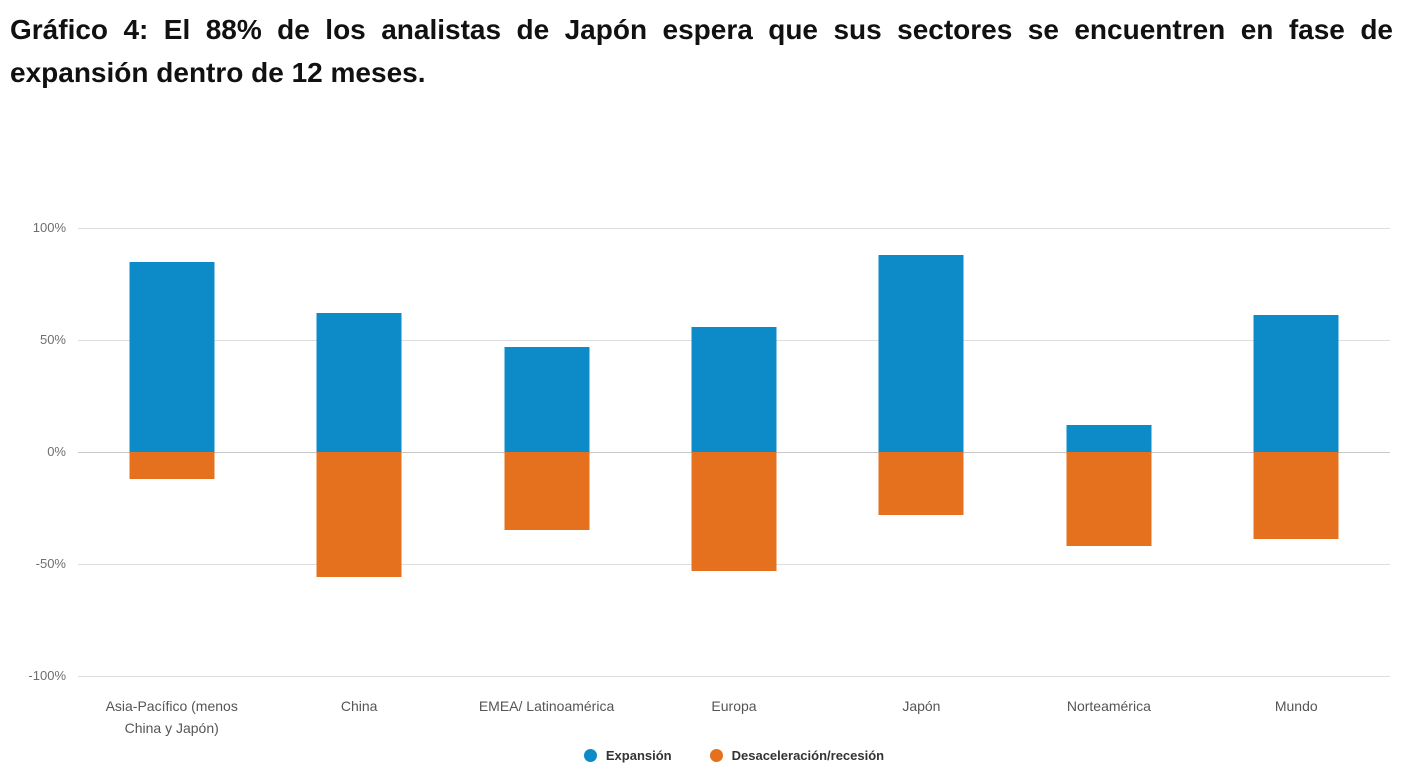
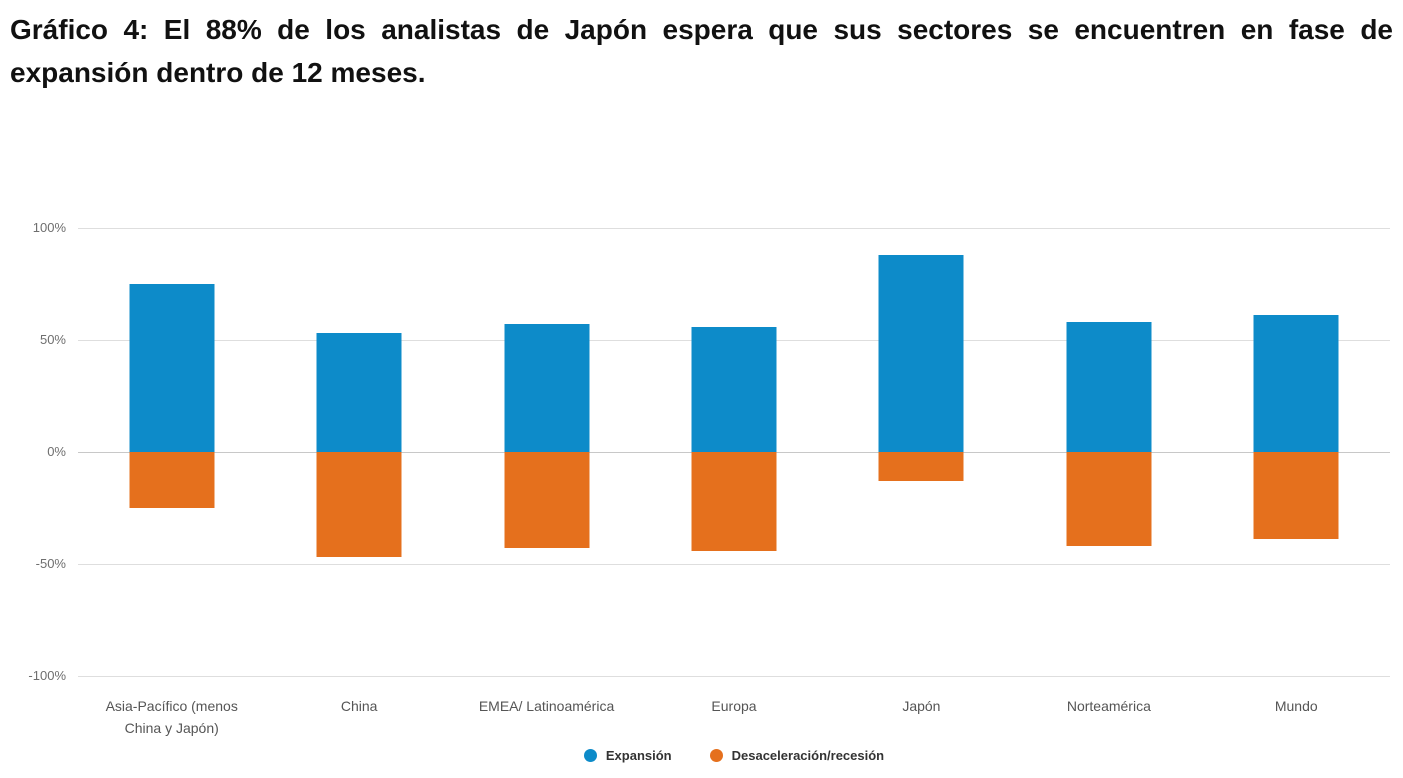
Expansión/Asia-Pacífico (menos China y Japón): 85% -> 75%
Desaceleración/recesión/Asia-Pacífico (menos China y Japón): -12% -> -25%
Expansión/China: 62% -> 53%
Desaceleración/recesión/China: -56% -> -47%
Expansión/EMEA/ Latinoamérica: 47% -> 57%
Desaceleración/recesión/EMEA/ Latinoamérica: -35% -> -43%
Desaceleración/recesión/Europa: -53% -> -44%
Desaceleración/recesión/Japón: -28% -> -13%
Expansión/Norteamérica: 12% -> 58%
